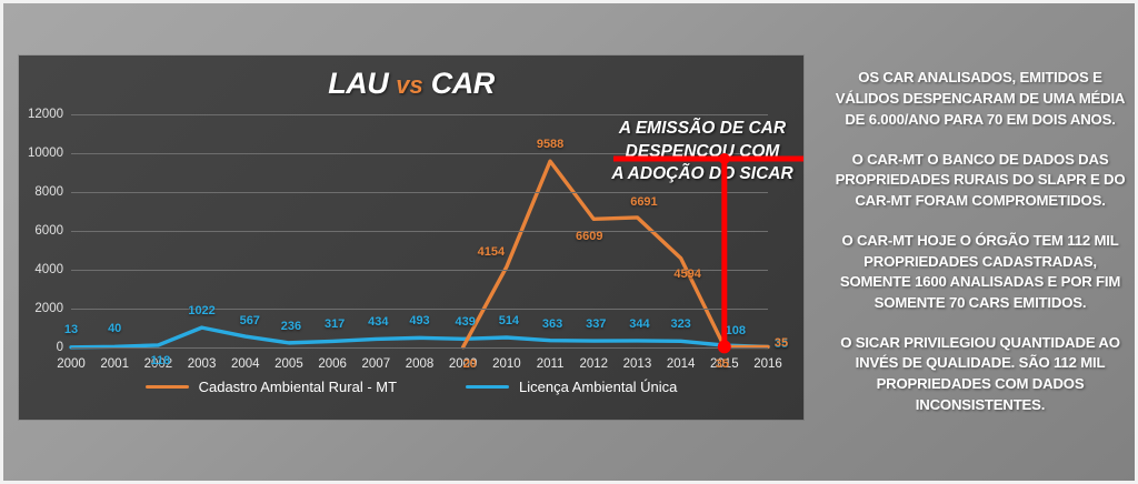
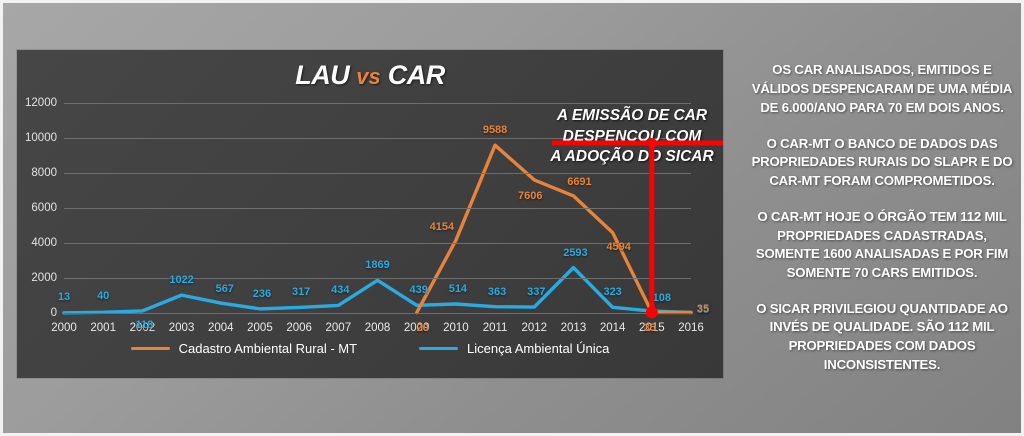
Licença Ambiental Única/2008: 493 -> 1869
Cadastro Ambiental Rural - MT/2012: 6609 -> 7606
Licença Ambiental Única/2013: 344 -> 2593
